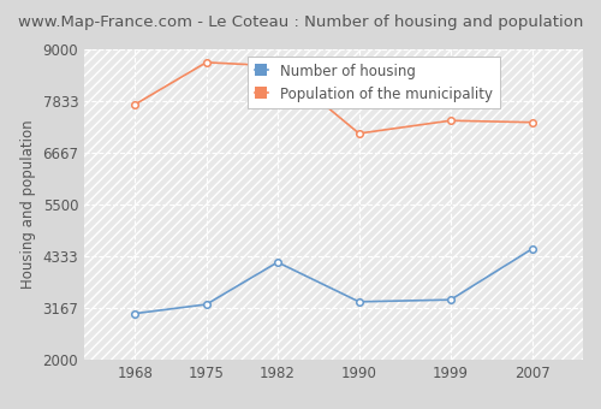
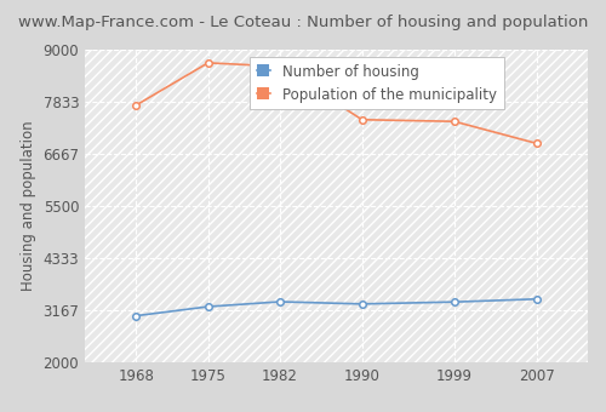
Number of housing/1982: 4200 -> 3360
Population of the municipality/1990: 7100 -> 7430
Number of housing/2007: 4500 -> 3420
Population of the municipality/2007: 7350 -> 6900
